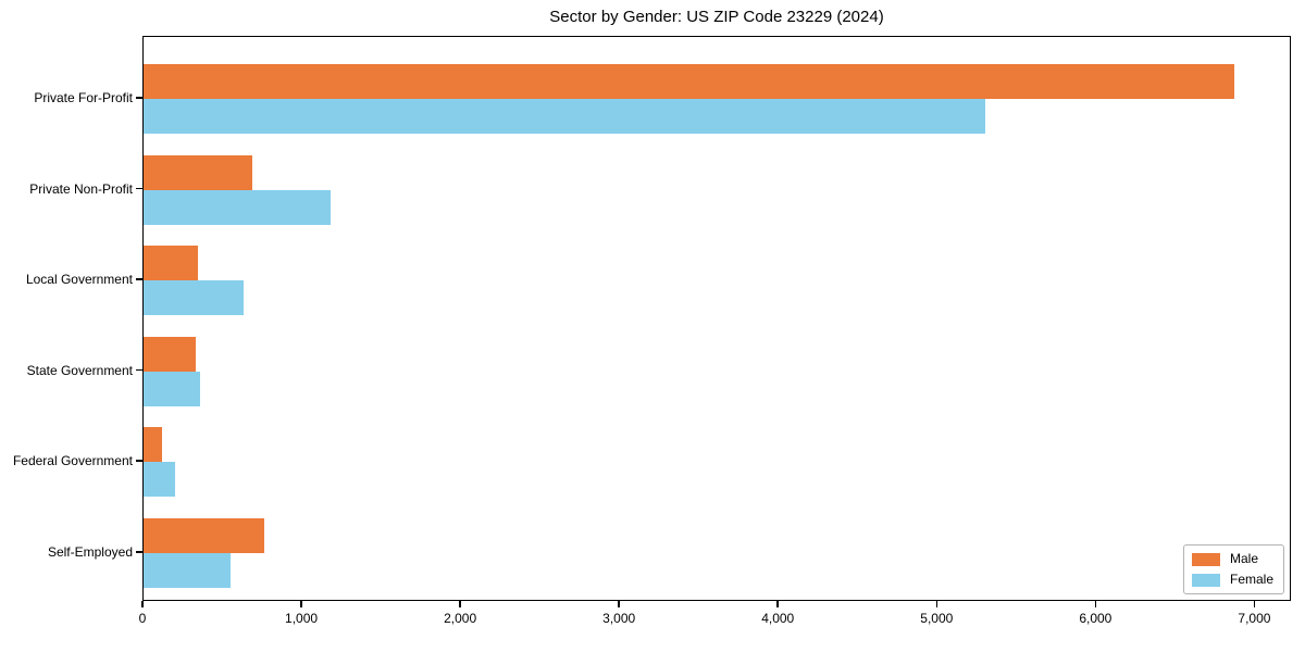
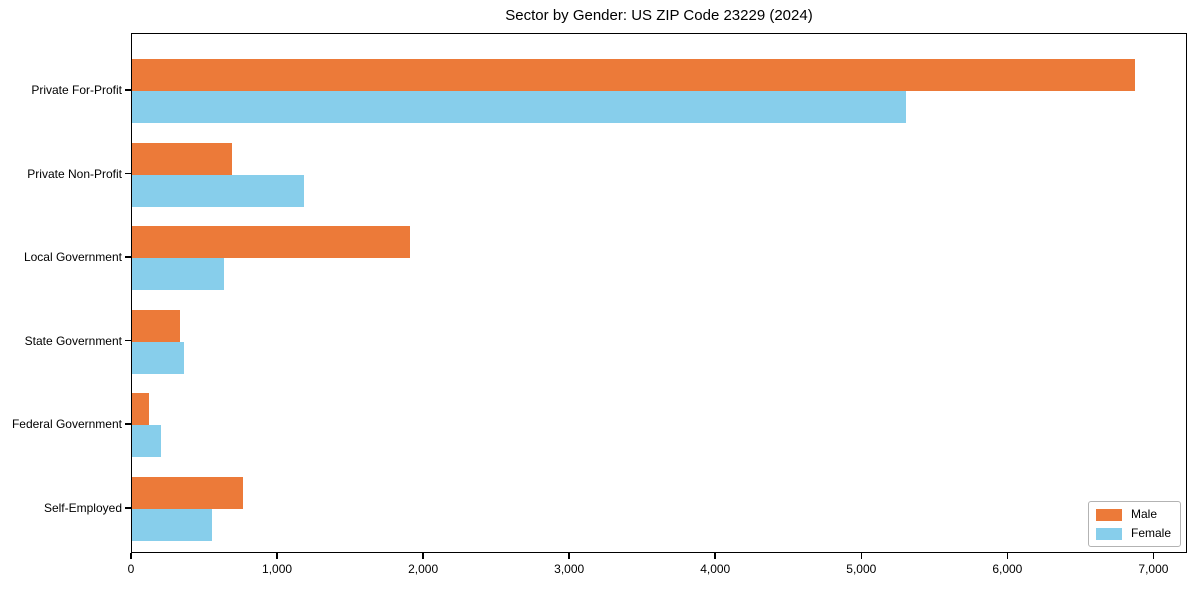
Male/Local Government: 340 -> 1900
